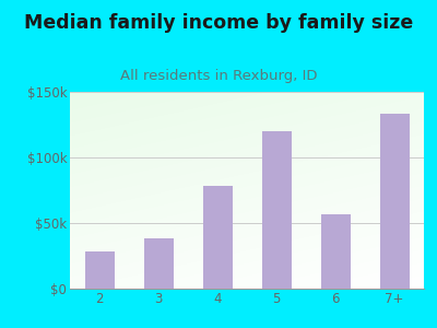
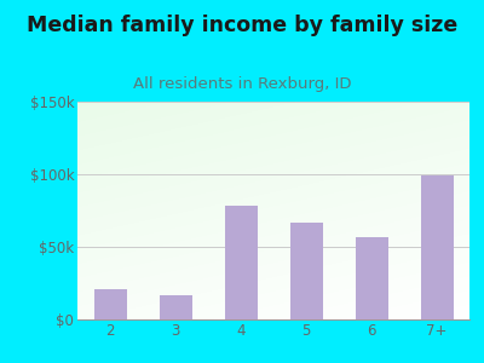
2: $28k -> $21k
3: $38k -> $17k
5: $120k -> $67k
7+: $133k -> $99k
